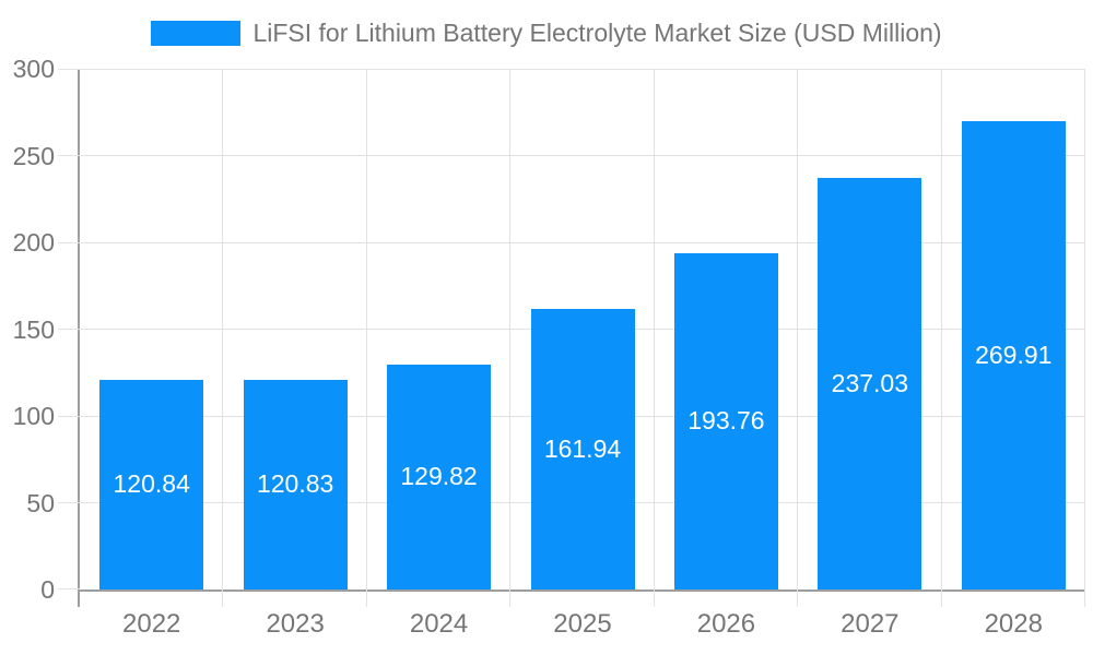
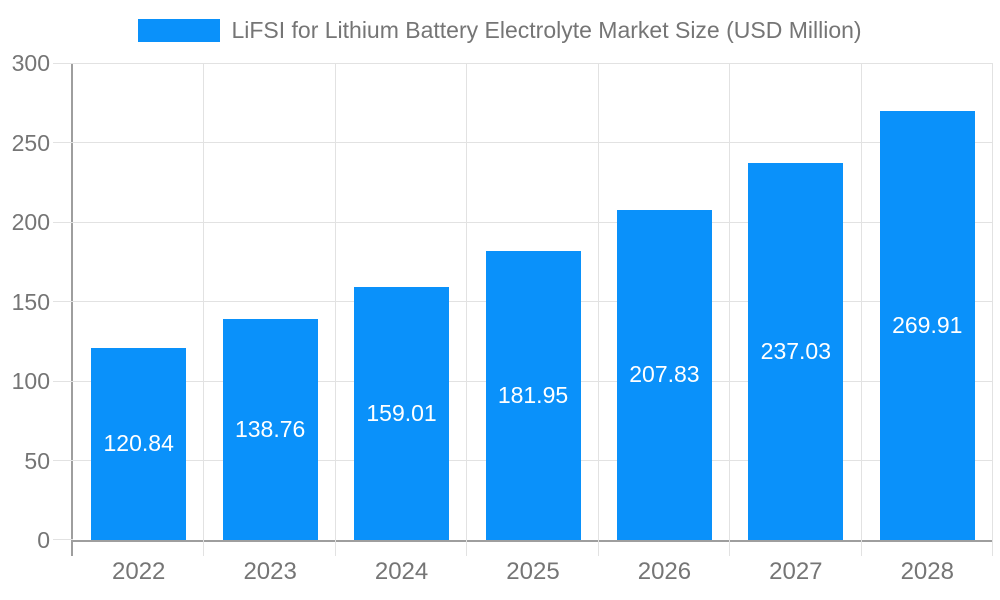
2023: 120.83 -> 138.76
2024: 129.82 -> 159.01
2025: 161.94 -> 181.95
2026: 193.76 -> 207.83
